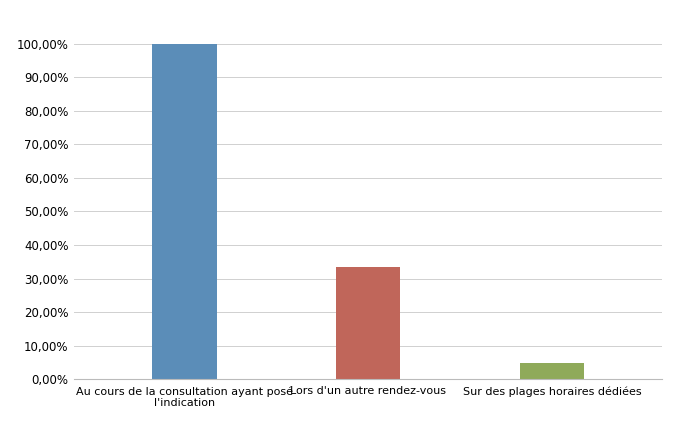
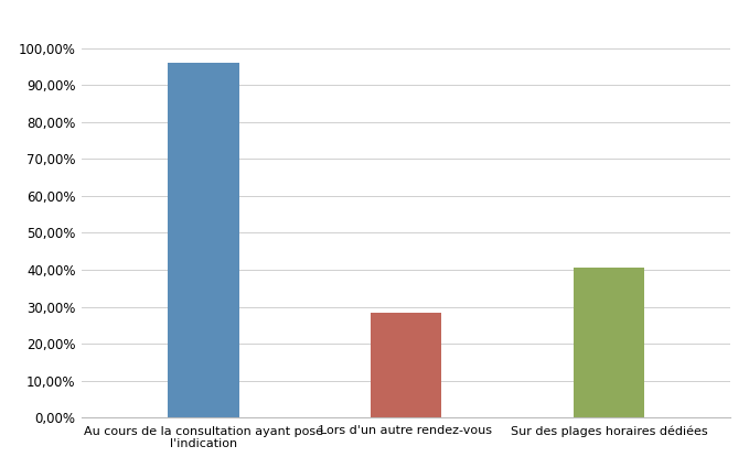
Au cours de la consultation ayant posé l'indication: 100,0% -> 96,0%
Lors d'un autre rendez-vous: 33,3% -> 28,5%
Sur des plages horaires dédiées: 4,8% -> 40,5%
